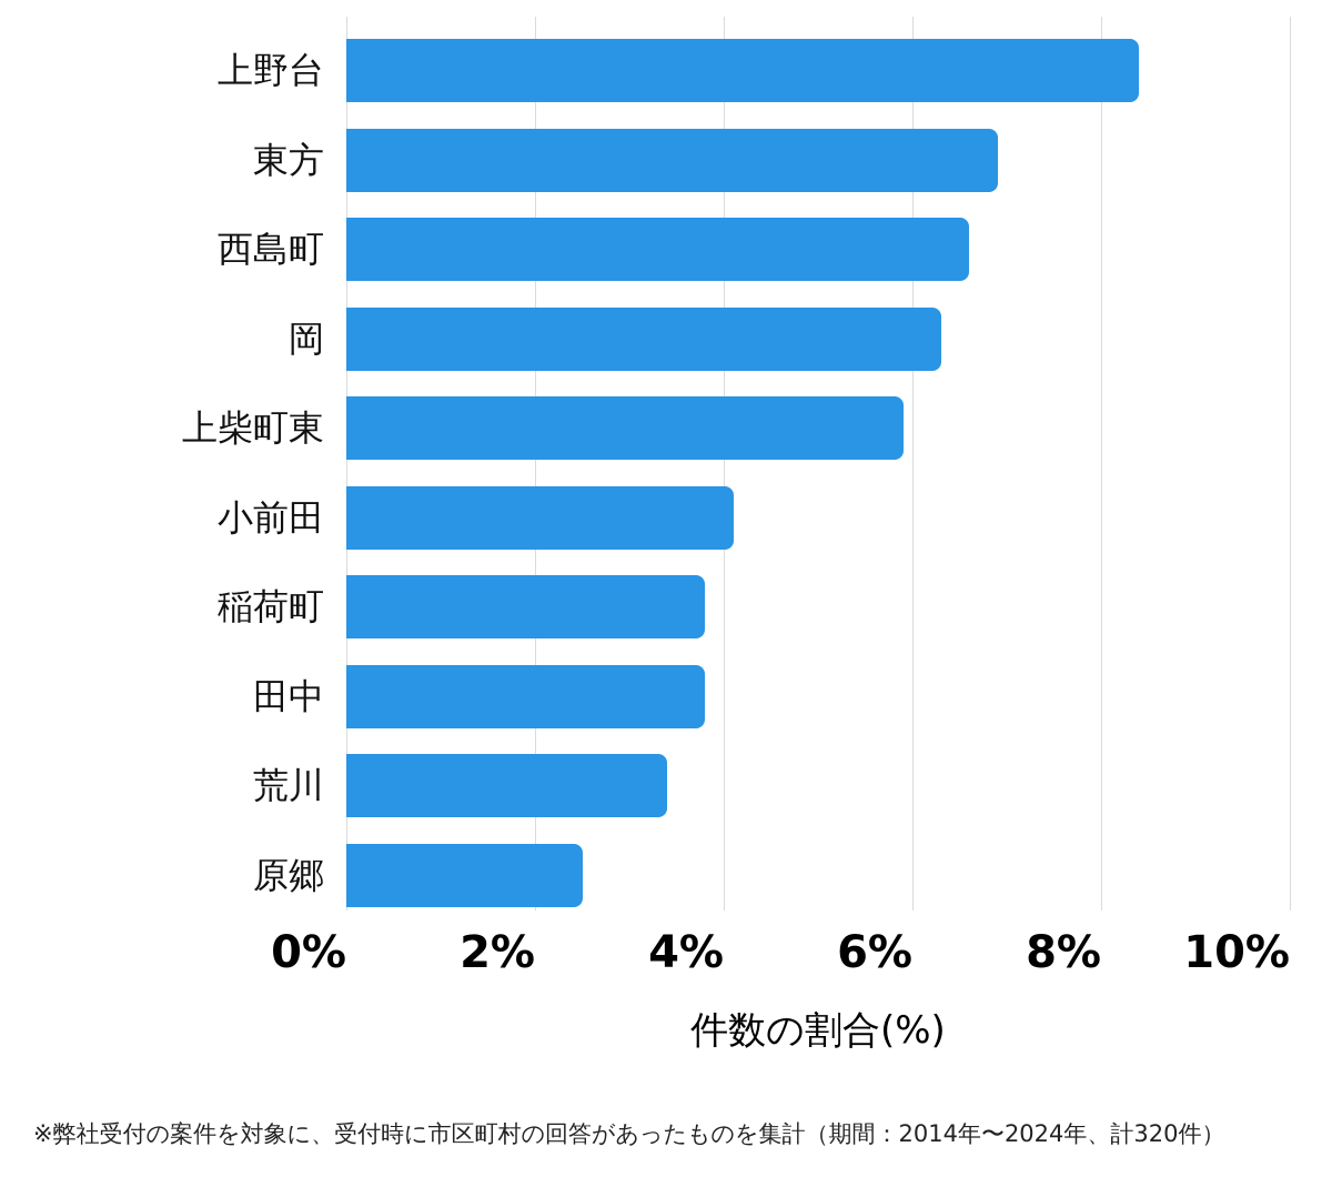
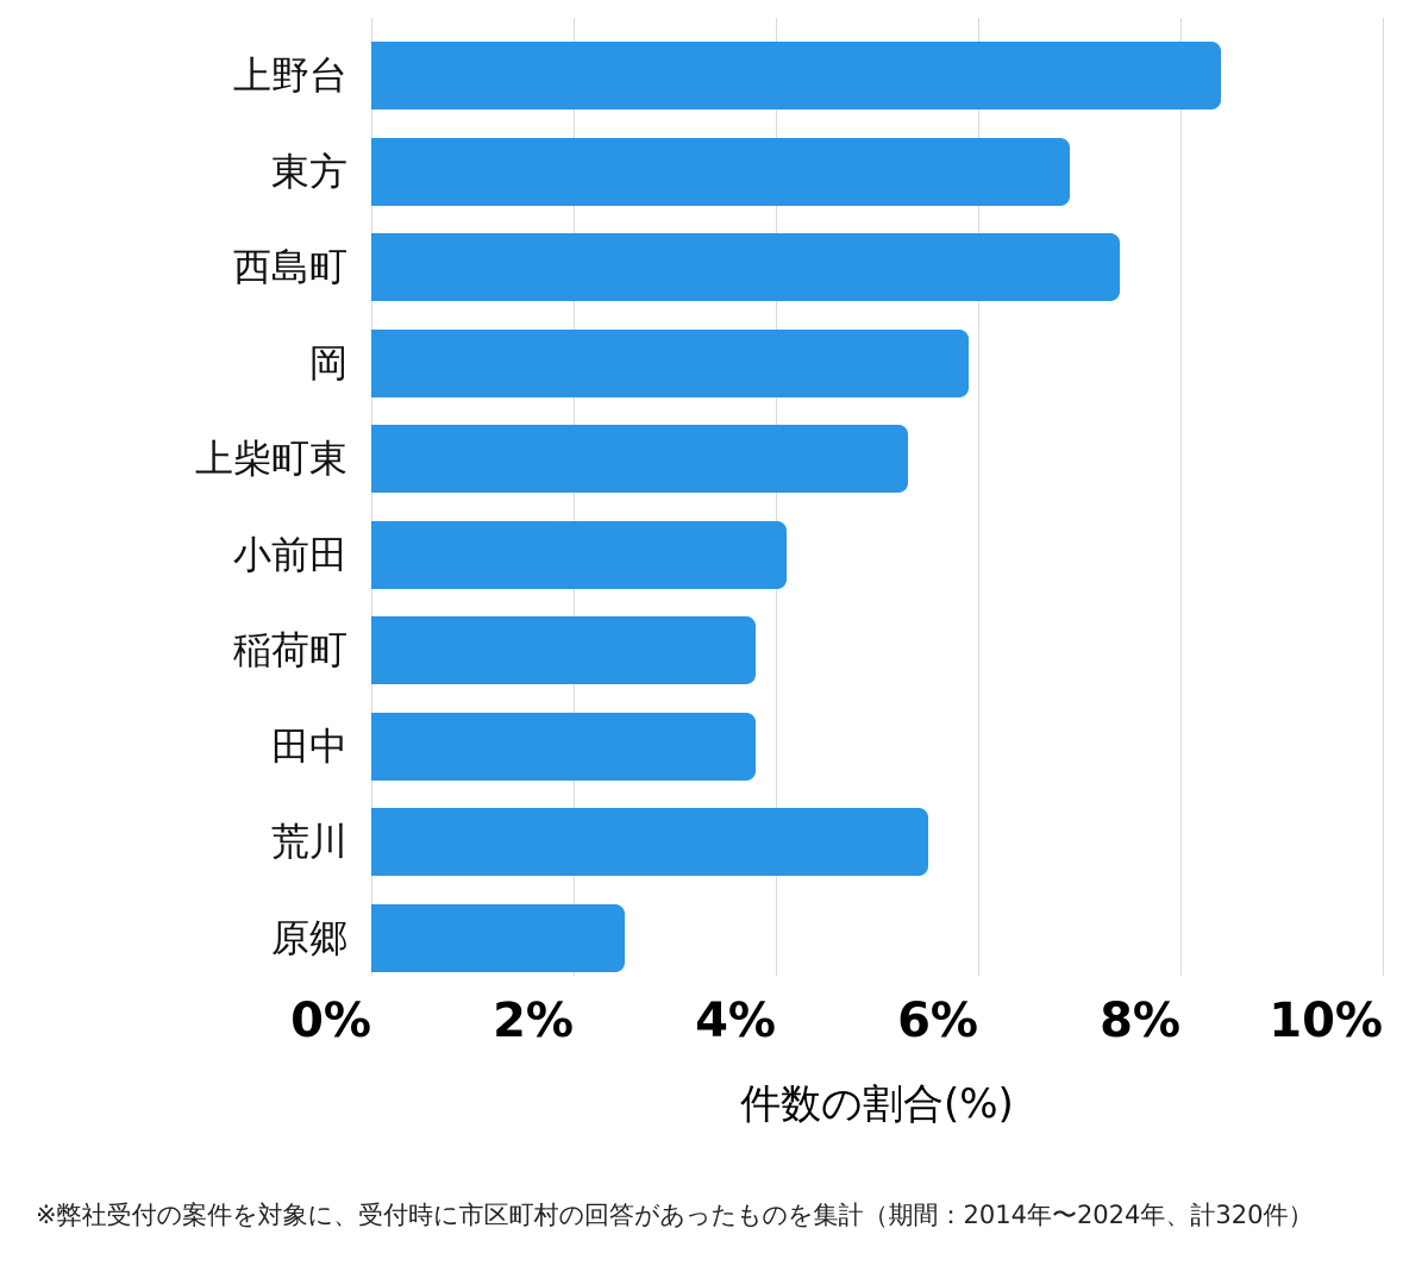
西島町: 6.6% -> 7.4%
岡: 6.3% -> 5.9%
上柴町東: 5.9% -> 5.3%
荒川: 3.4% -> 5.5%
